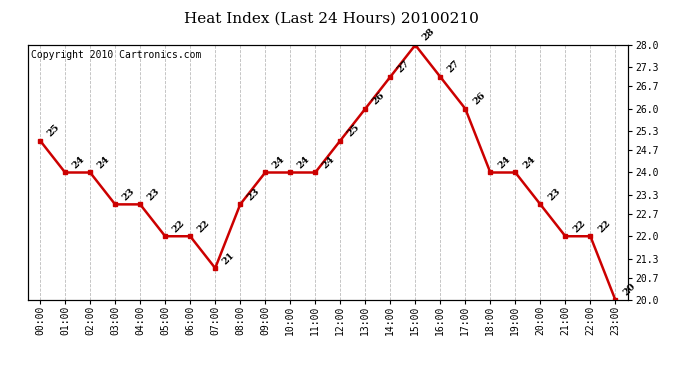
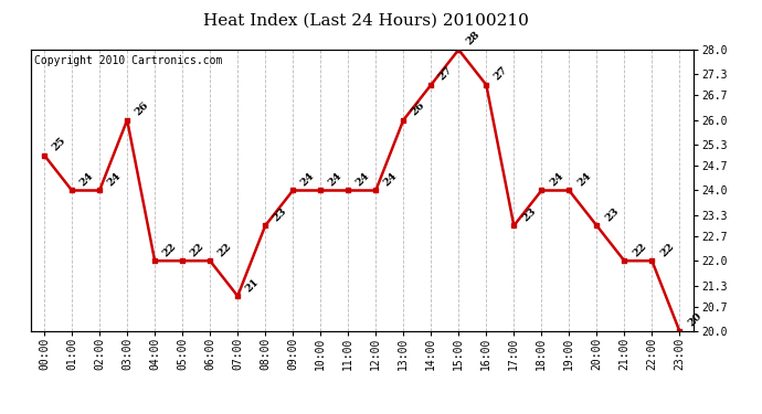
03:00: 23 -> 26
04:00: 23 -> 22
12:00: 25 -> 24
17:00: 26 -> 23
